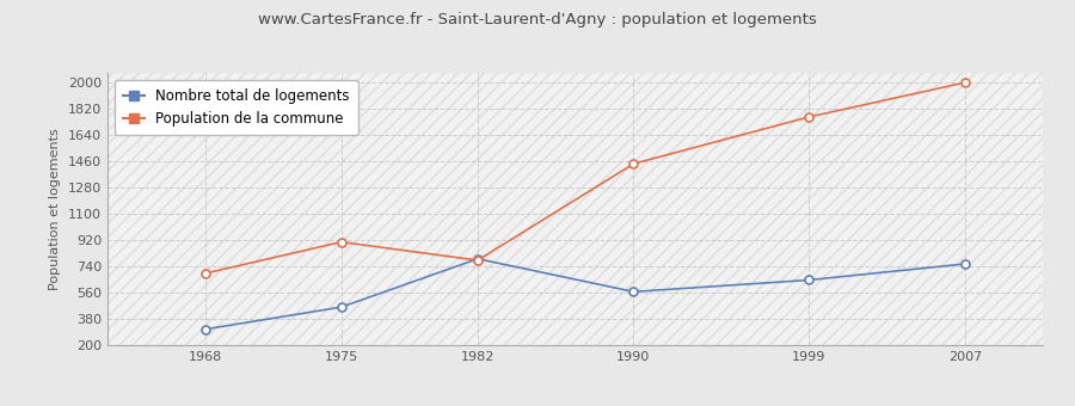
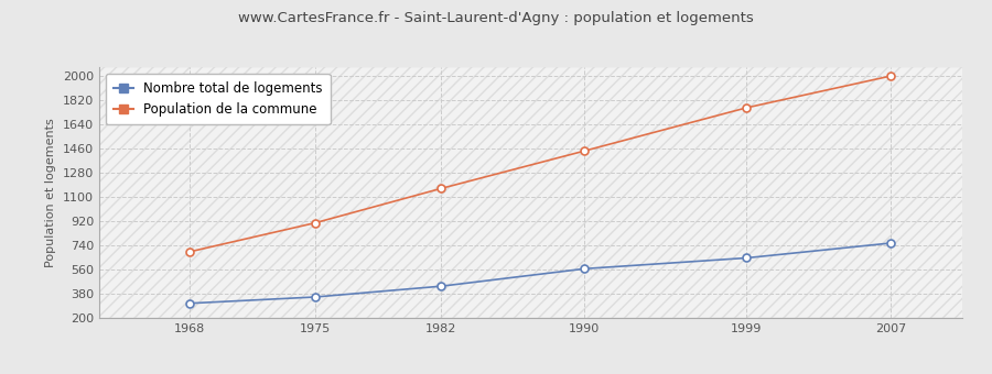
Nombre total de logements/1975: 460 -> 360
Nombre total de logements/1982: 790 -> 440
Population de la commune/1982: 780 -> 1160
